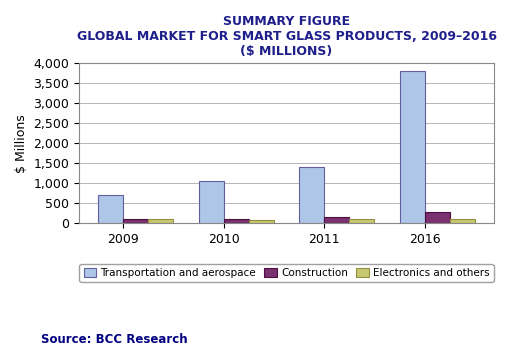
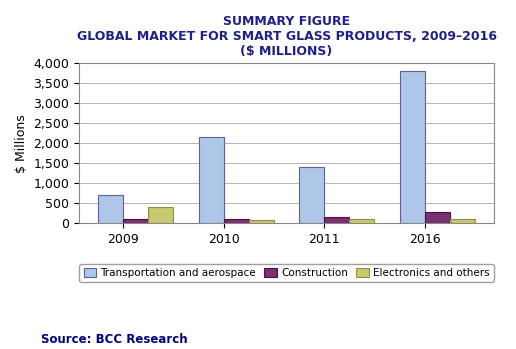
Electronics and others/2009: 100 -> 400
Transportation and aerospace/2010: 1,050 -> 2,150
